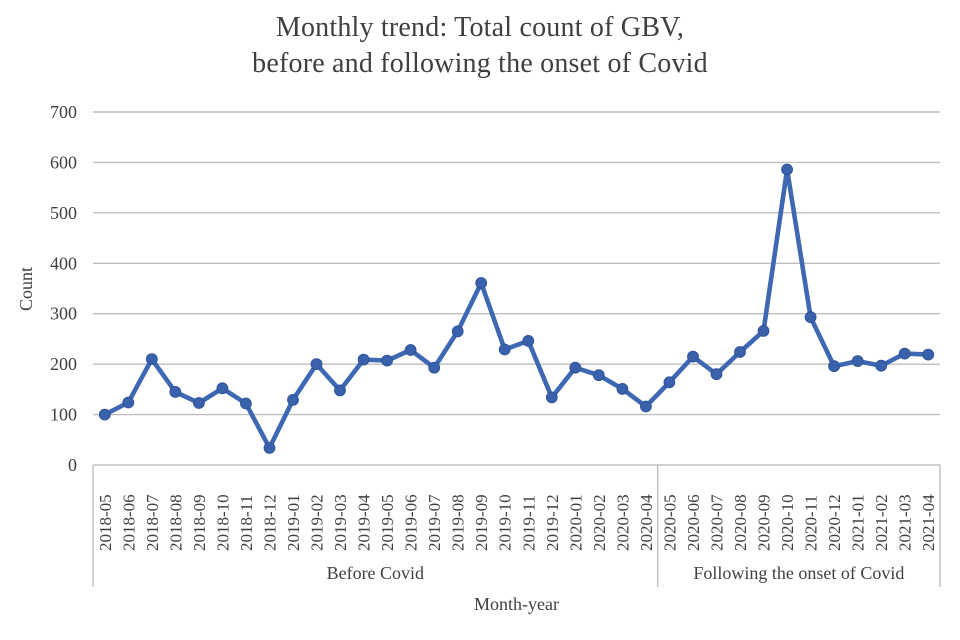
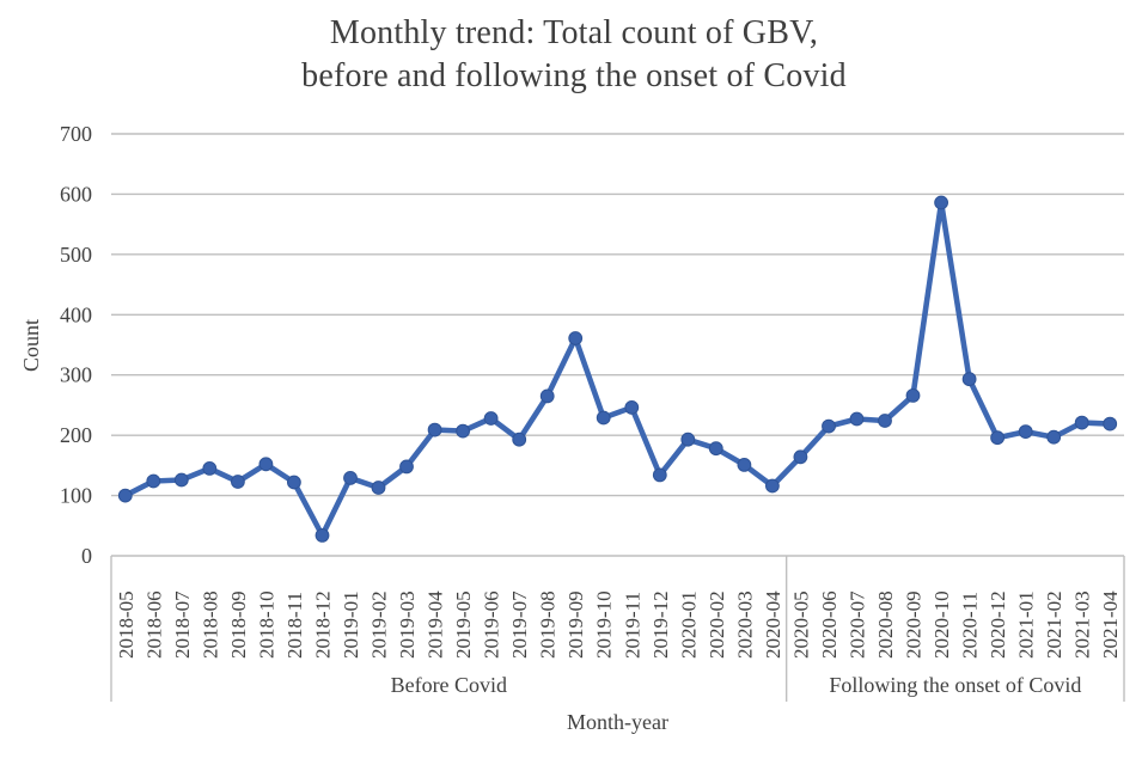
2018-07: 210 -> 130
2019-02: 200 -> 110
2020-07: 180 -> 230
